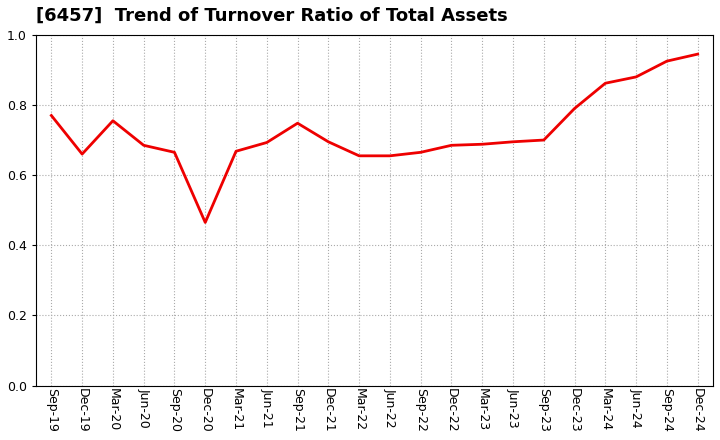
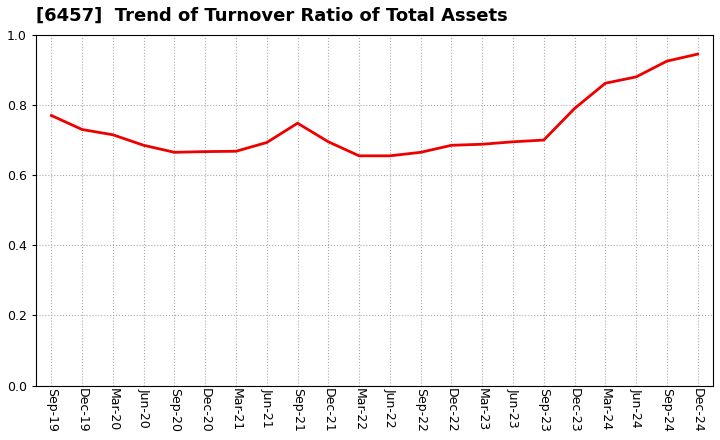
Dec-19: 0.660 -> 0.730
Mar-20: 0.755 -> 0.715
Dec-20: 0.465 -> 0.667
